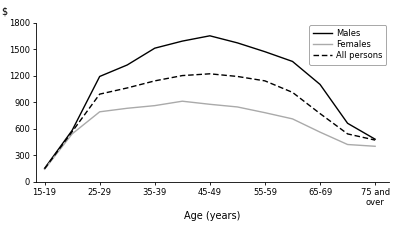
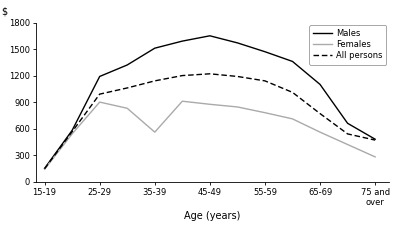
Females/25-29: 790 -> 900
Females/35-39: 860 -> 560
Females/75 and over: 400 -> 280
